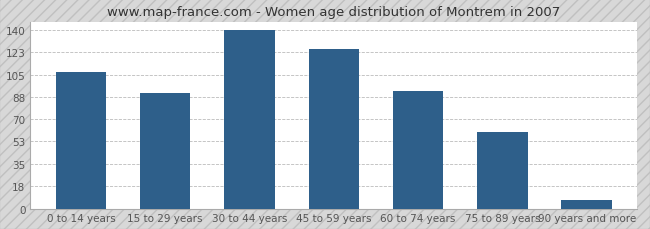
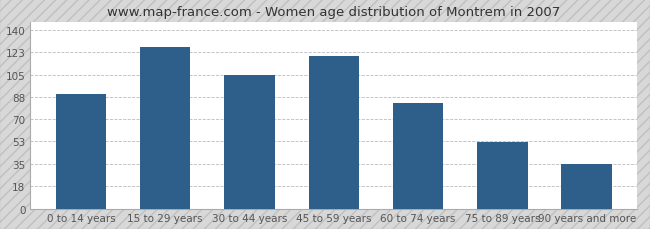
0 to 14 years: 107 -> 90
15 to 29 years: 91 -> 127
30 to 44 years: 140 -> 105
45 to 59 years: 125 -> 120
60 to 74 years: 92 -> 83
75 to 89 years: 60 -> 52
90 years and more: 7 -> 35
